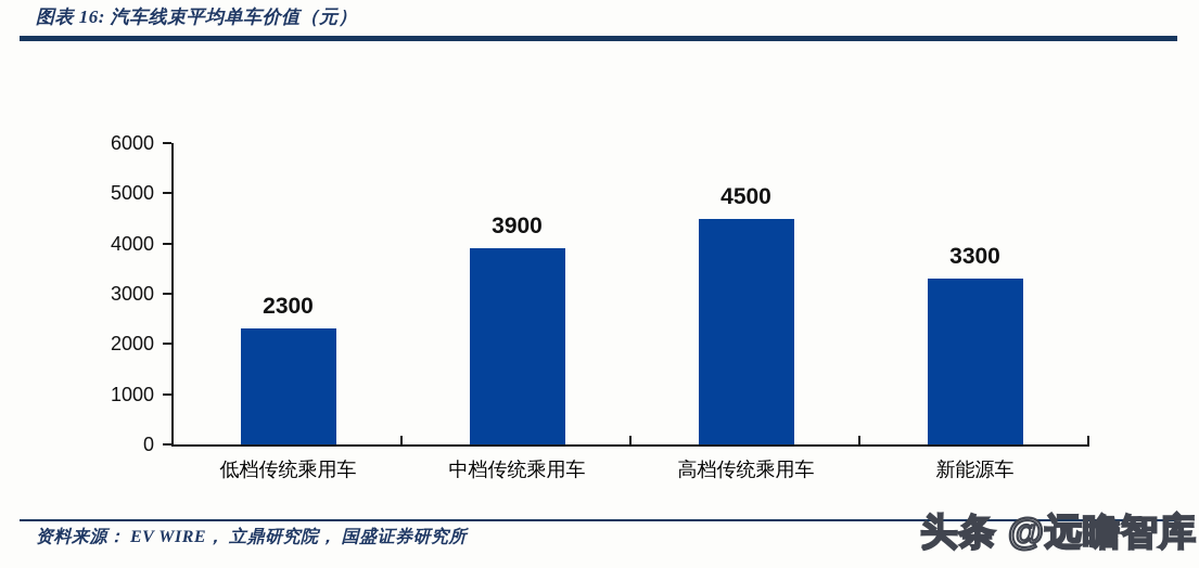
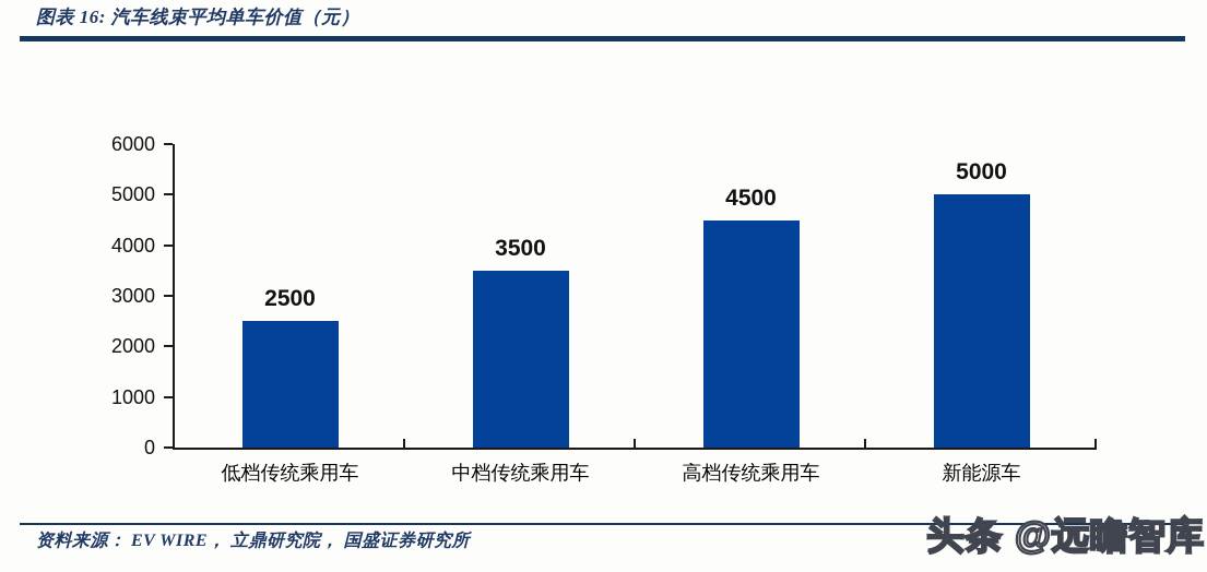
低档传统乘用车: 2300 -> 2500
中档传统乘用车: 3900 -> 3500
新能源车: 3300 -> 5000
